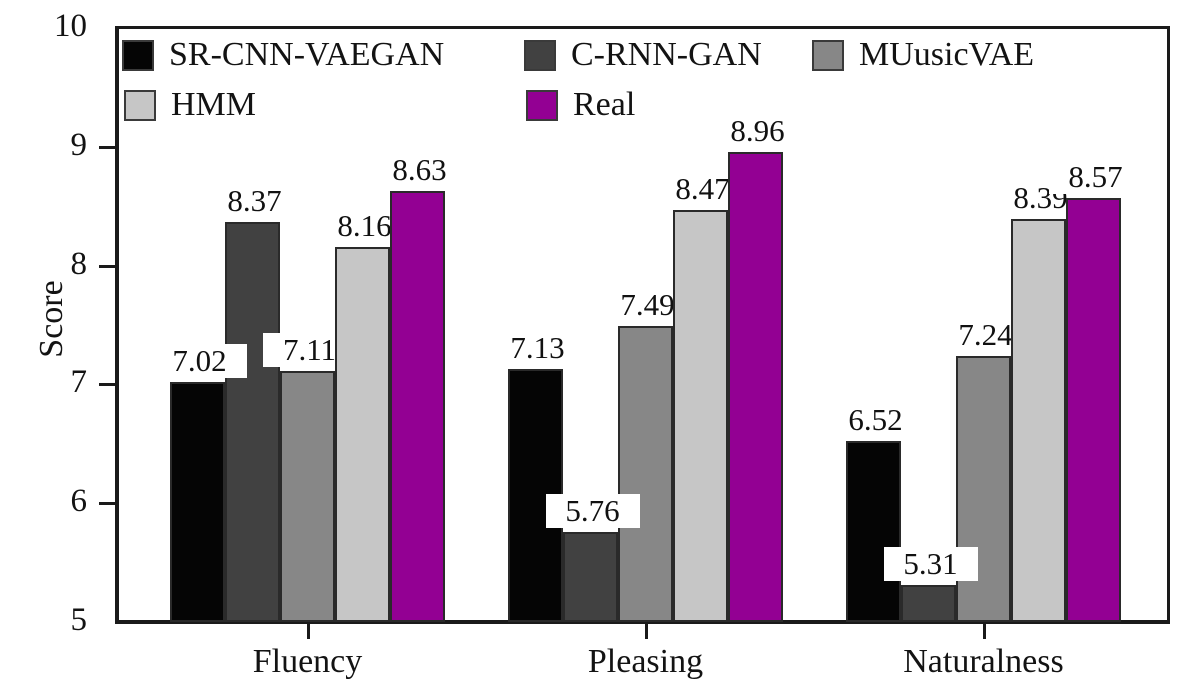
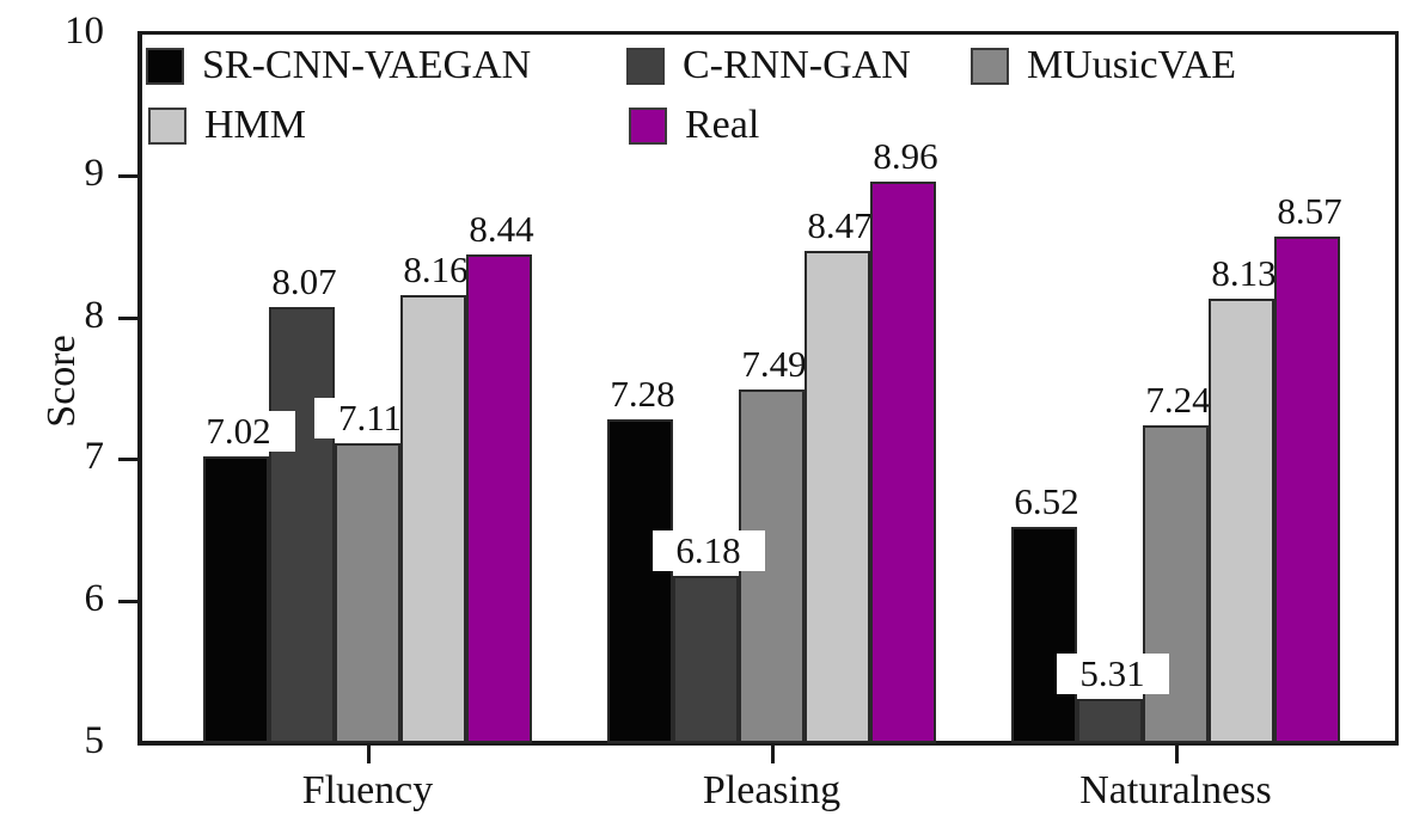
C-RNN-GAN/Fluency: 8.37 -> 8.07
Real/Fluency: 8.63 -> 8.44
SR-CNN-VAEGAN/Pleasing: 7.13 -> 7.28
C-RNN-GAN/Pleasing: 5.76 -> 6.18
HMM/Naturalness: 8.39 -> 8.13
